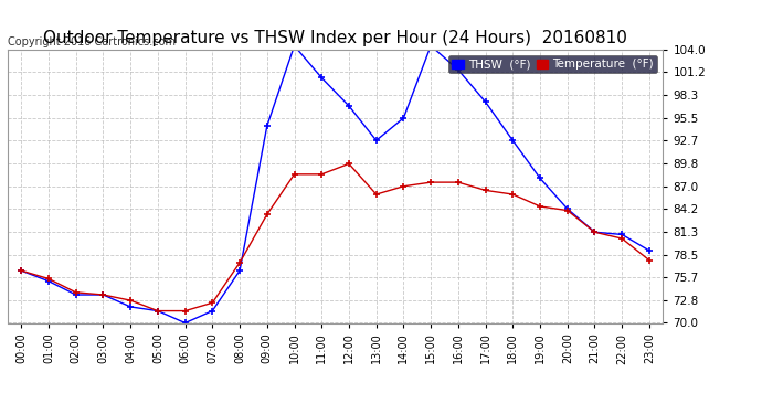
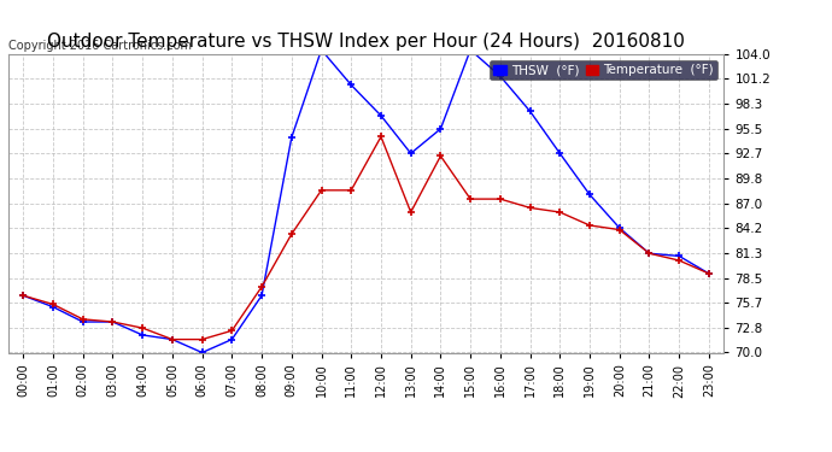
Temperature (°F)/12:00: 89.8 -> 94.6
Temperature (°F)/14:00: 87.0 -> 92.4
Temperature (°F)/23:00: 77.8 -> 79.0
